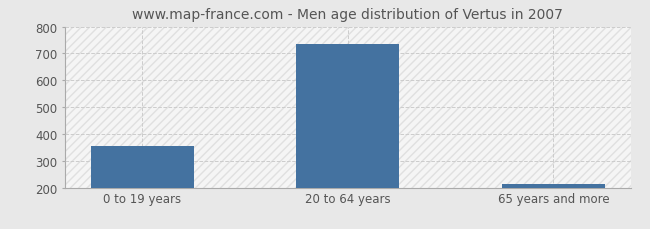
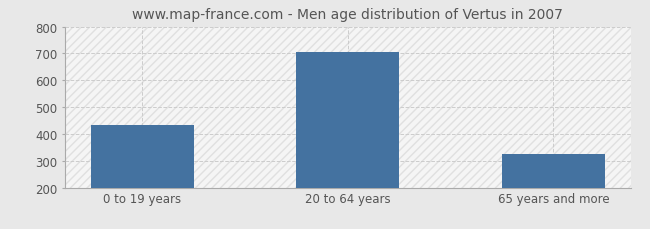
0 to 19 years: 355 -> 435
20 to 64 years: 735 -> 705
65 years and more: 212 -> 325
